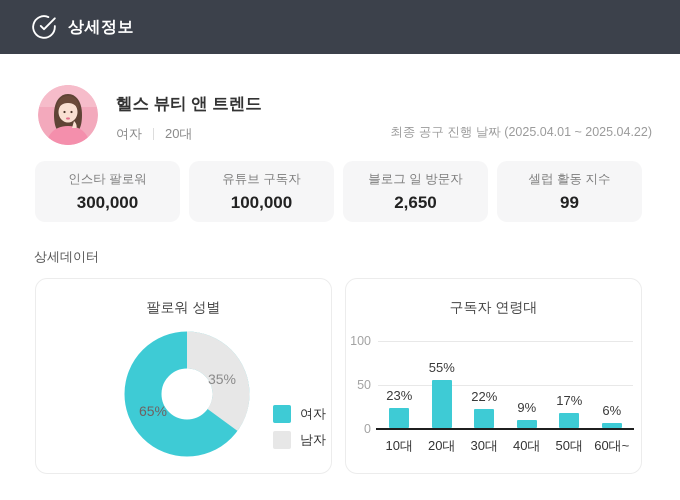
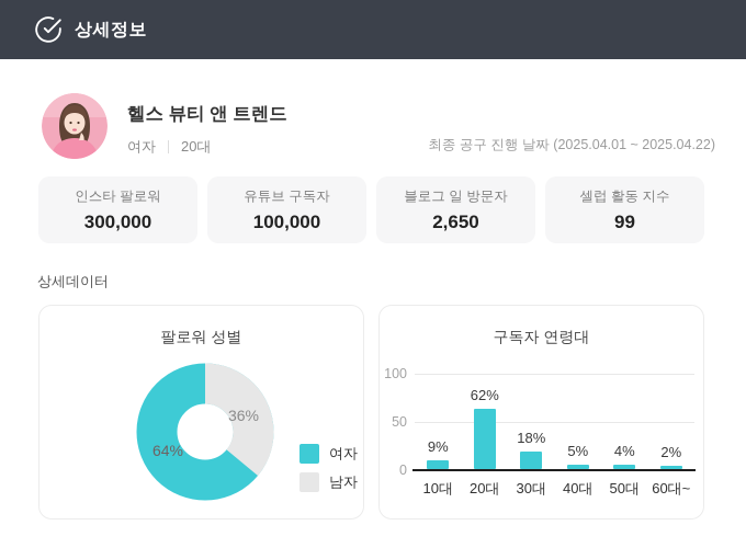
팔로워 성별/여자: 65% -> 64%
팔로워 성별/남자: 35% -> 36%
구독자 연령대/10대: 23% -> 9%
구독자 연령대/20대: 55% -> 62%
구독자 연령대/30대: 22% -> 18%
구독자 연령대/40대: 9% -> 5%
구독자 연령대/50대: 17% -> 4%
구독자 연령대/60대~: 6% -> 2%
